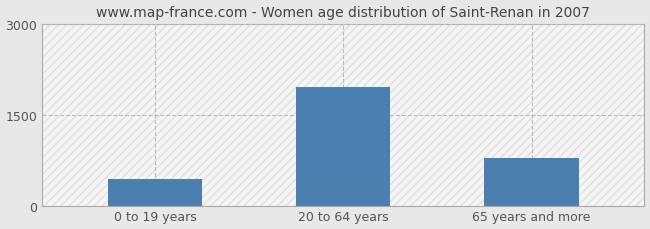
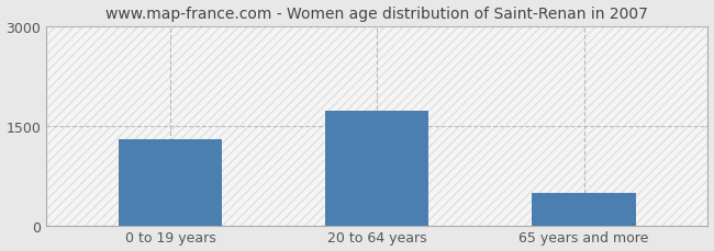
0 to 19 years: 440 -> 1300
20 to 64 years: 1960 -> 1720
65 years and more: 780 -> 490
